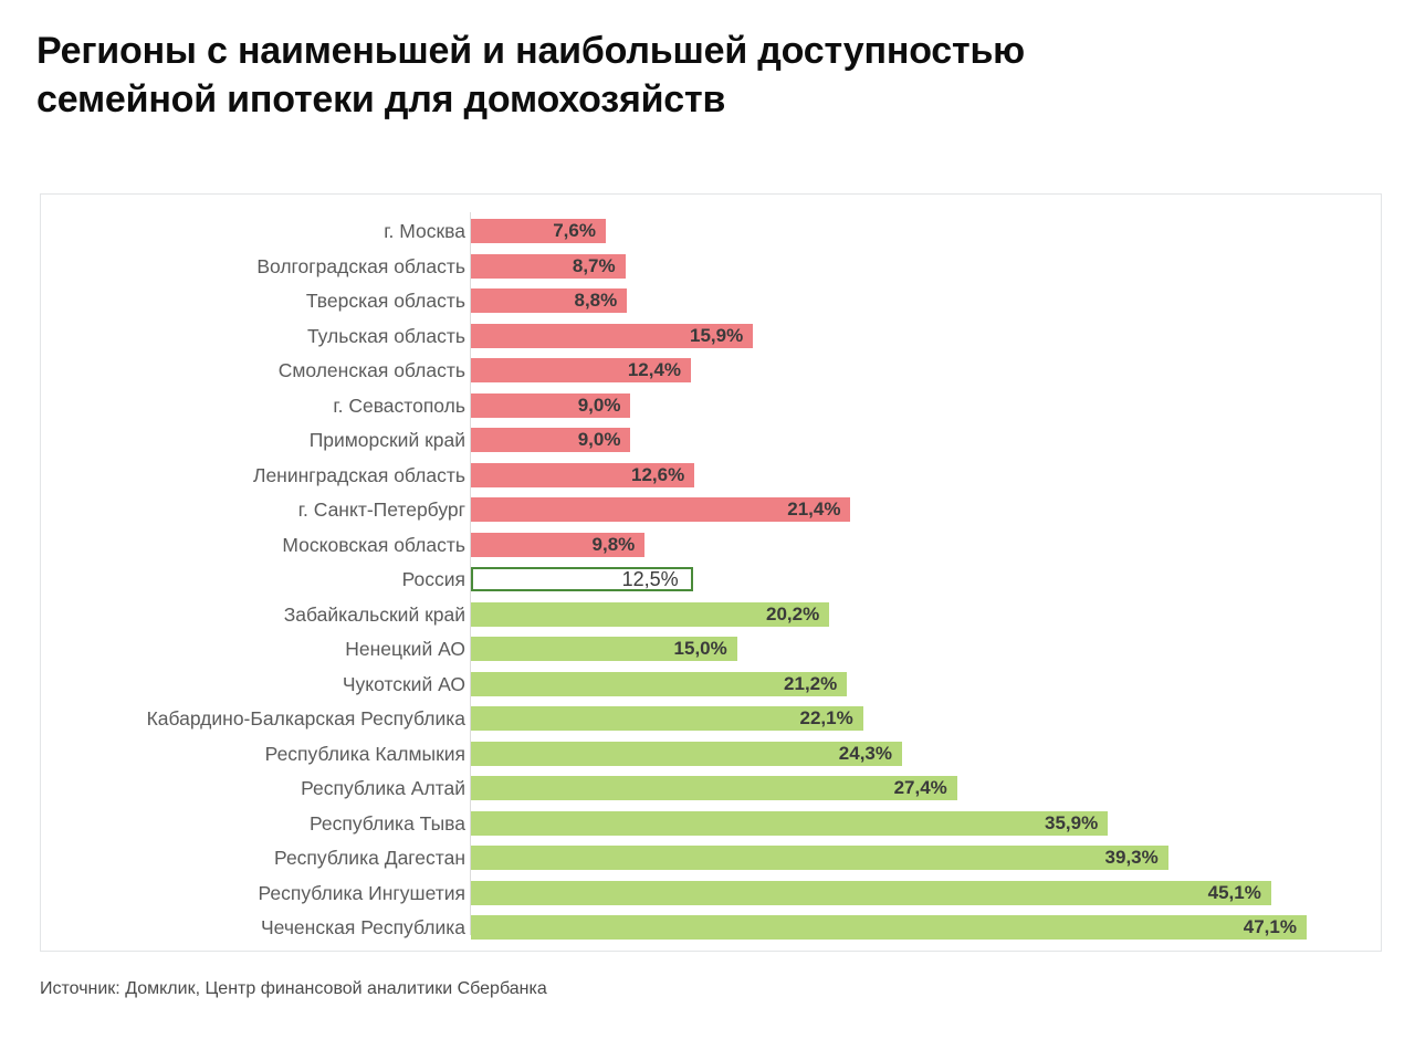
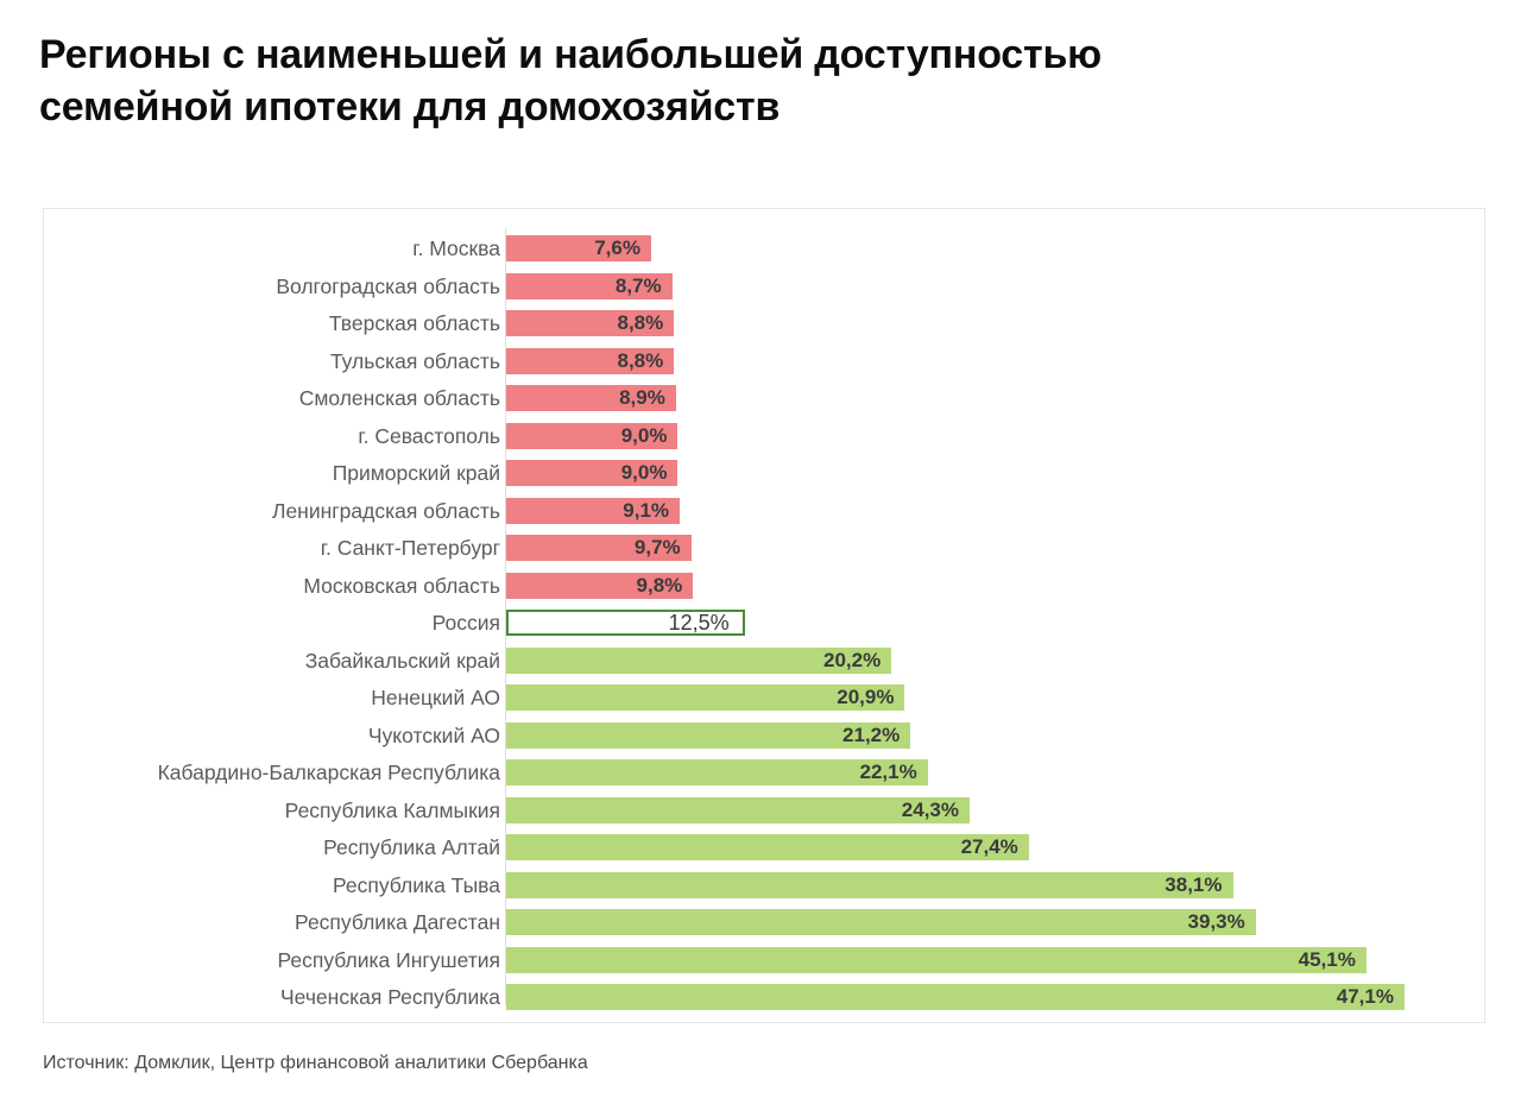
Тульская область: 15,9% -> 8,8%
Смоленская область: 12,4% -> 8,9%
Ленинградская область: 12,6% -> 9,1%
г. Санкт-Петербург: 21,4% -> 9,7%
Ненецкий АО: 15,0% -> 20,9%
Республика Тыва: 35,9% -> 38,1%
